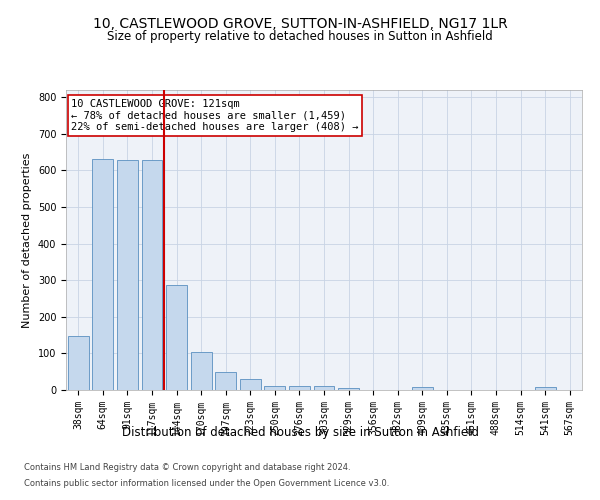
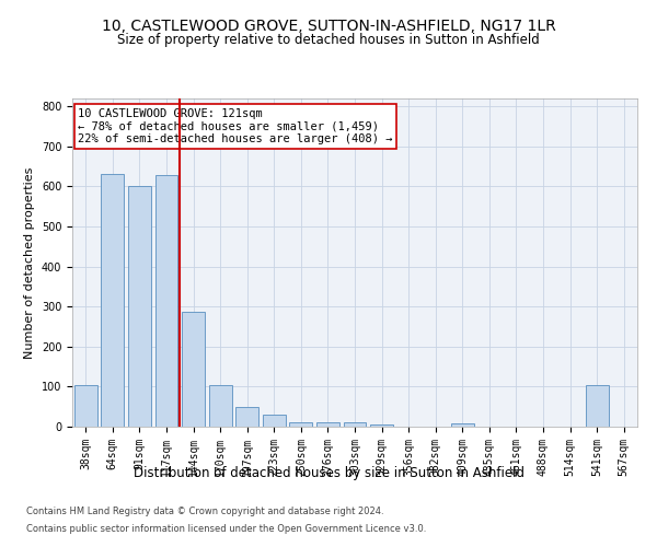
38sqm: 148 -> 105
91sqm: 630 -> 600
541sqm: 7 -> 105
